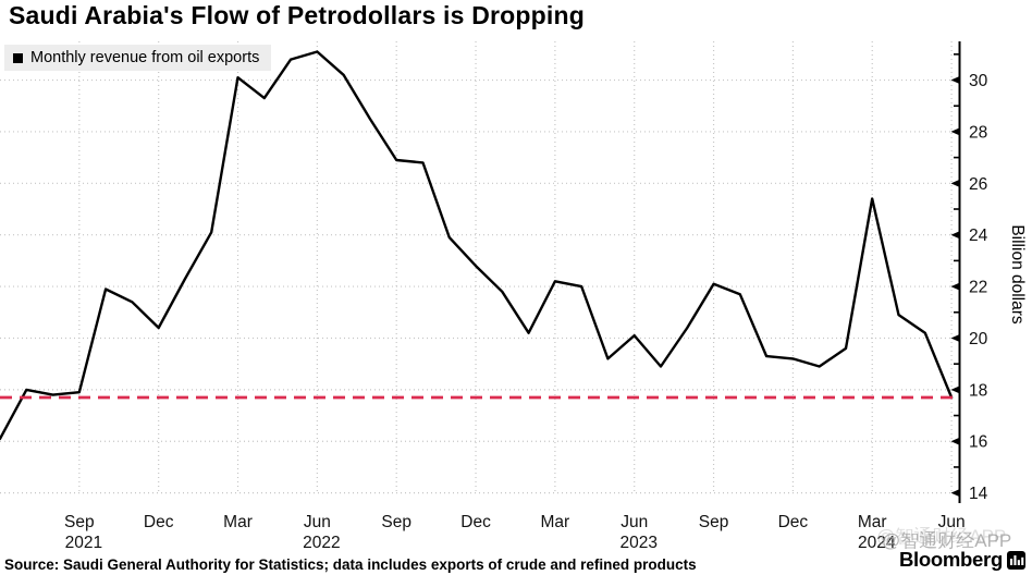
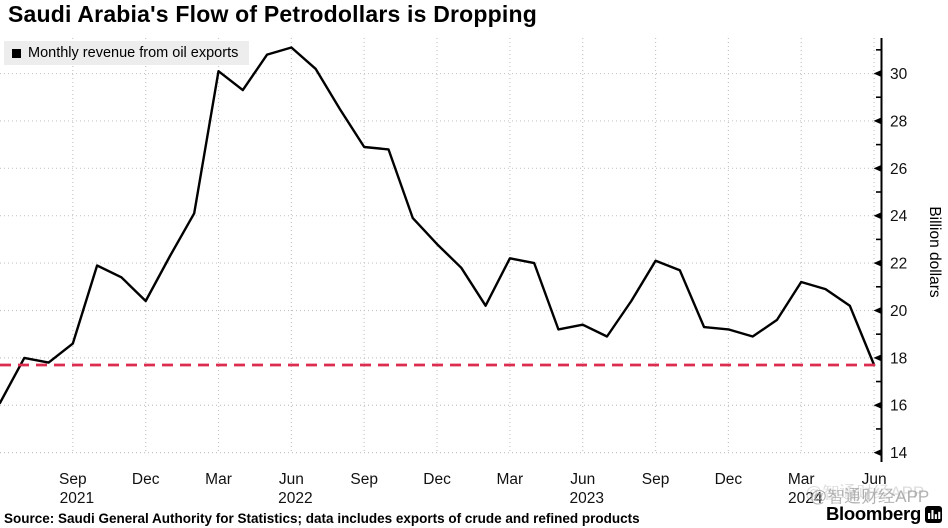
Sep 2021: 17.9 -> 18.6
Jun 2023: 20.1 -> 19.4
Mar 2024: 25.4 -> 21.2
